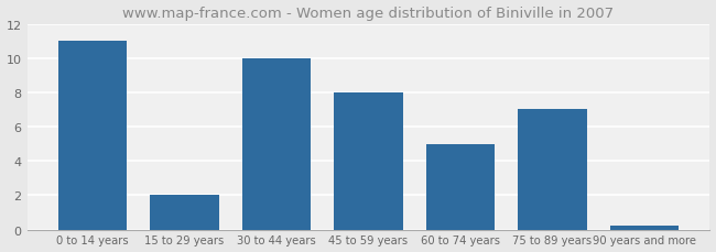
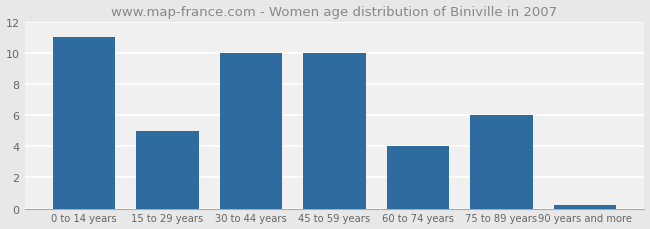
15 to 29 years: 2.0 -> 5.0
45 to 59 years: 8.0 -> 10.0
60 to 74 years: 5.0 -> 4.0
75 to 89 years: 7.0 -> 6.0
